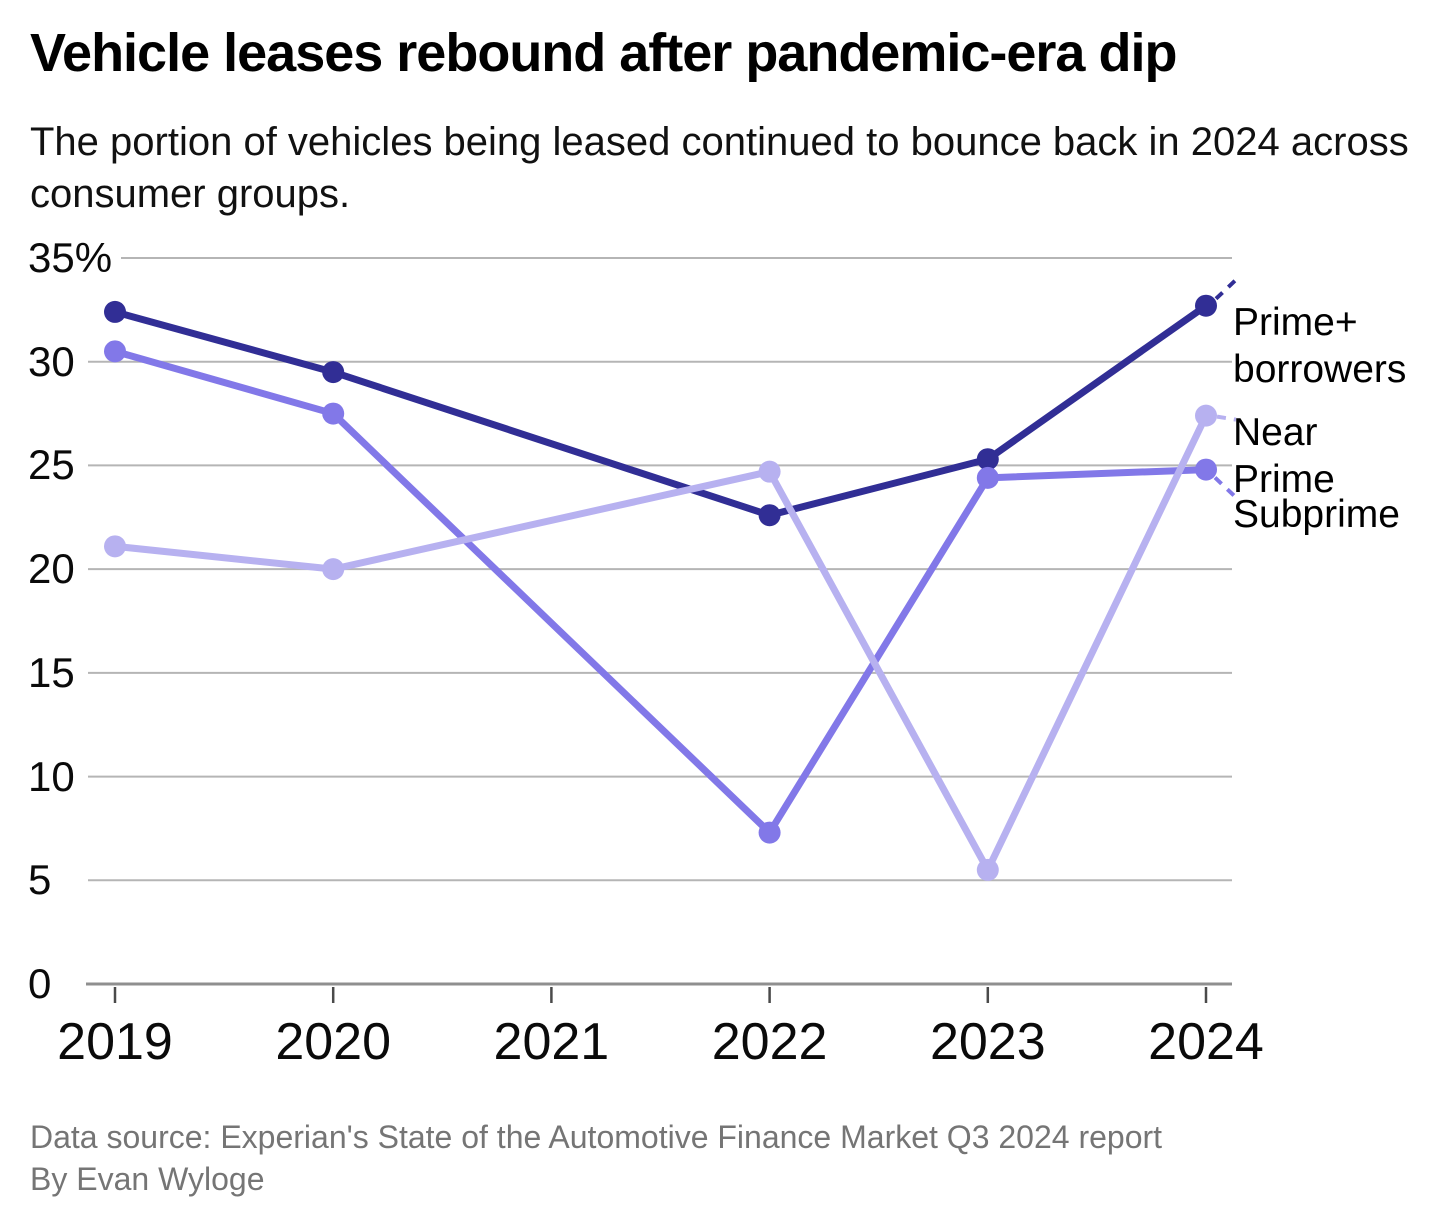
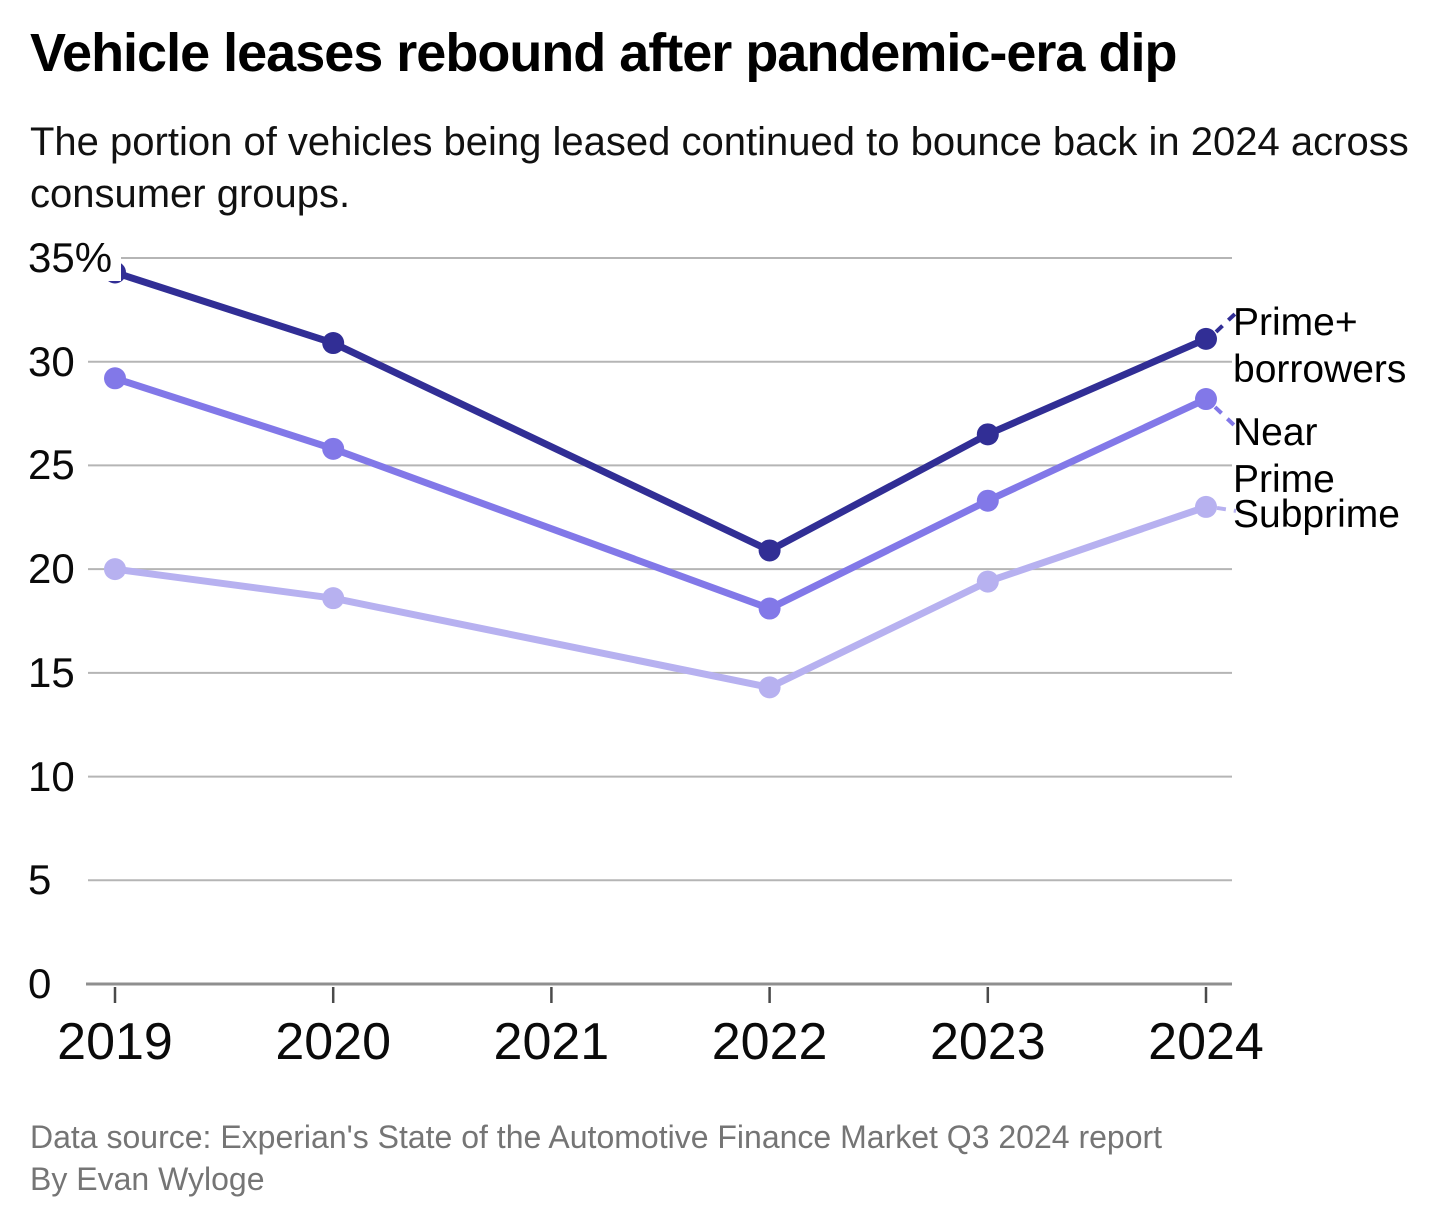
Prime+ borrowers/2019: 32.4% -> 34.3%
Near Prime/2019: 30.5% -> 29.2%
Subprime/2019: 21.1% -> 20.0%
Prime+ borrowers/2020: 29.5% -> 30.9%
Near Prime/2020: 27.5% -> 25.8%
Subprime/2020: 20.0% -> 18.6%
Prime+ borrowers/2022: 22.6% -> 20.9%
Near Prime/2022: 7.3% -> 18.1%
Subprime/2022: 24.7% -> 14.3%
Prime+ borrowers/2023: 25.3% -> 26.5%
Near Prime/2023: 24.4% -> 23.3%
Subprime/2023: 5.5% -> 19.4%
Prime+ borrowers/2024: 32.7% -> 31.1%
Near Prime/2024: 24.8% -> 28.2%
Subprime/2024: 27.4% -> 23.0%
